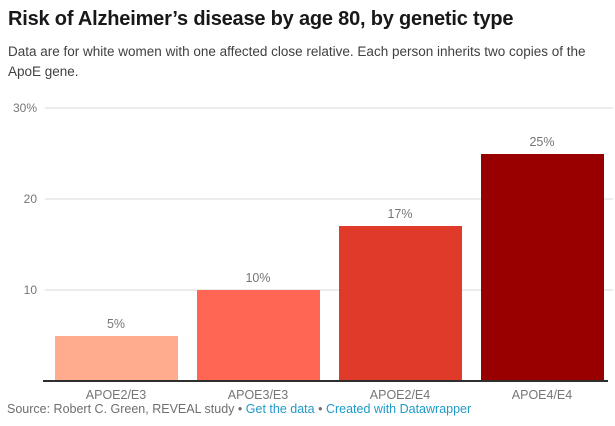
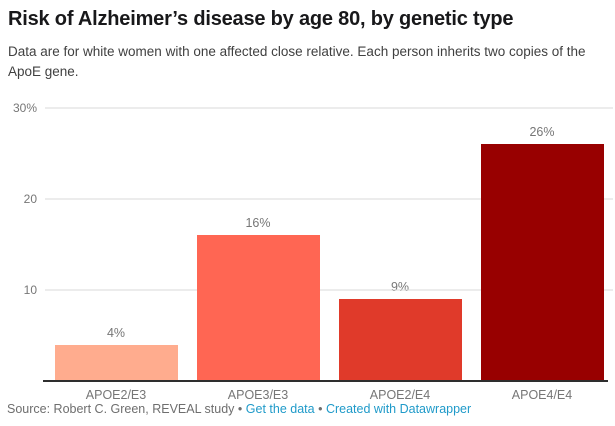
APOE2/E3: 5% -> 4%
APOE3/E3: 10% -> 16%
APOE2/E4: 17% -> 9%
APOE4/E4: 25% -> 26%
